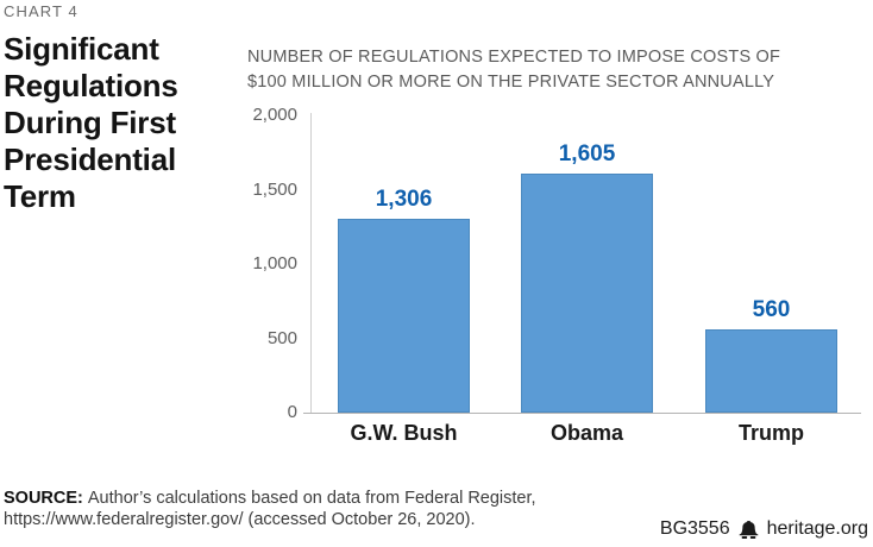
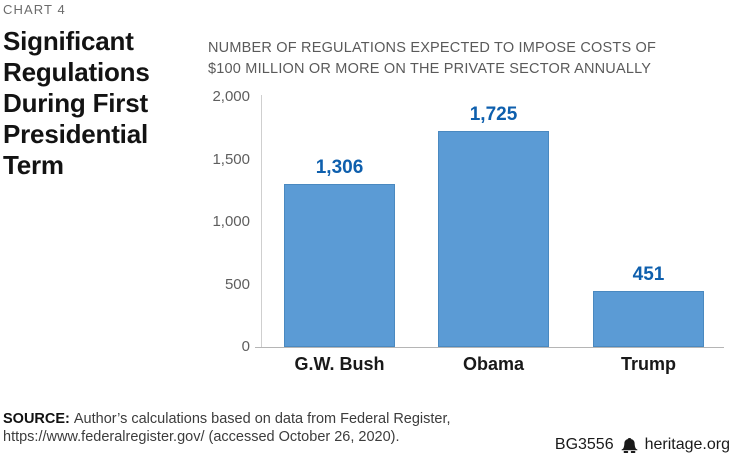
Obama: 1,605 -> 1,725
Trump: 560 -> 451
